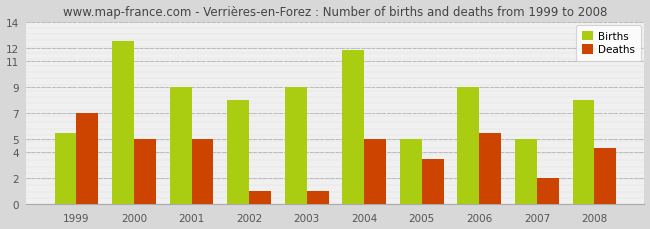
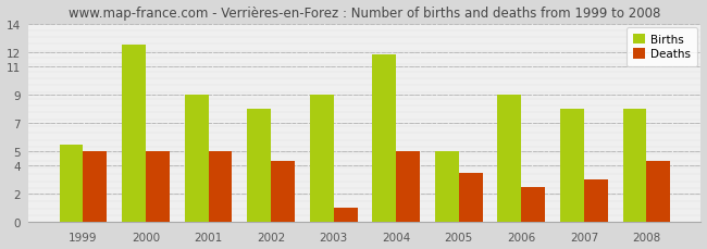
Deaths/1999: 7.0 -> 5.0
Deaths/2002: 1.0 -> 4.3
Deaths/2006: 5.5 -> 2.5
Births/2007: 5.0 -> 8.0
Deaths/2007: 2.0 -> 3.0
